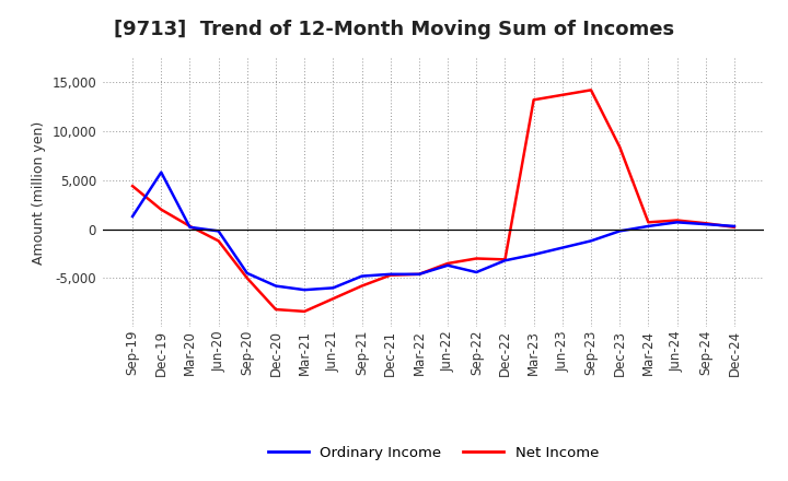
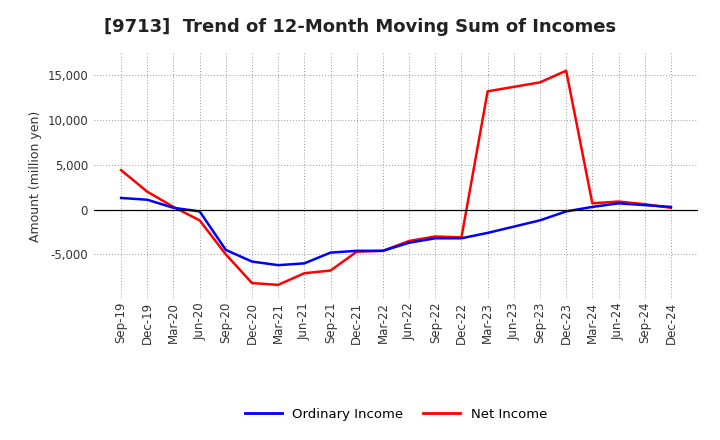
Ordinary Income/Dec-19: 5,800 -> 1,100
Net Income/Sep-21: -5,800 -> -6,800
Ordinary Income/Sep-22: -4,400 -> -3,200
Net Income/Dec-23: 8,400 -> 15,500
